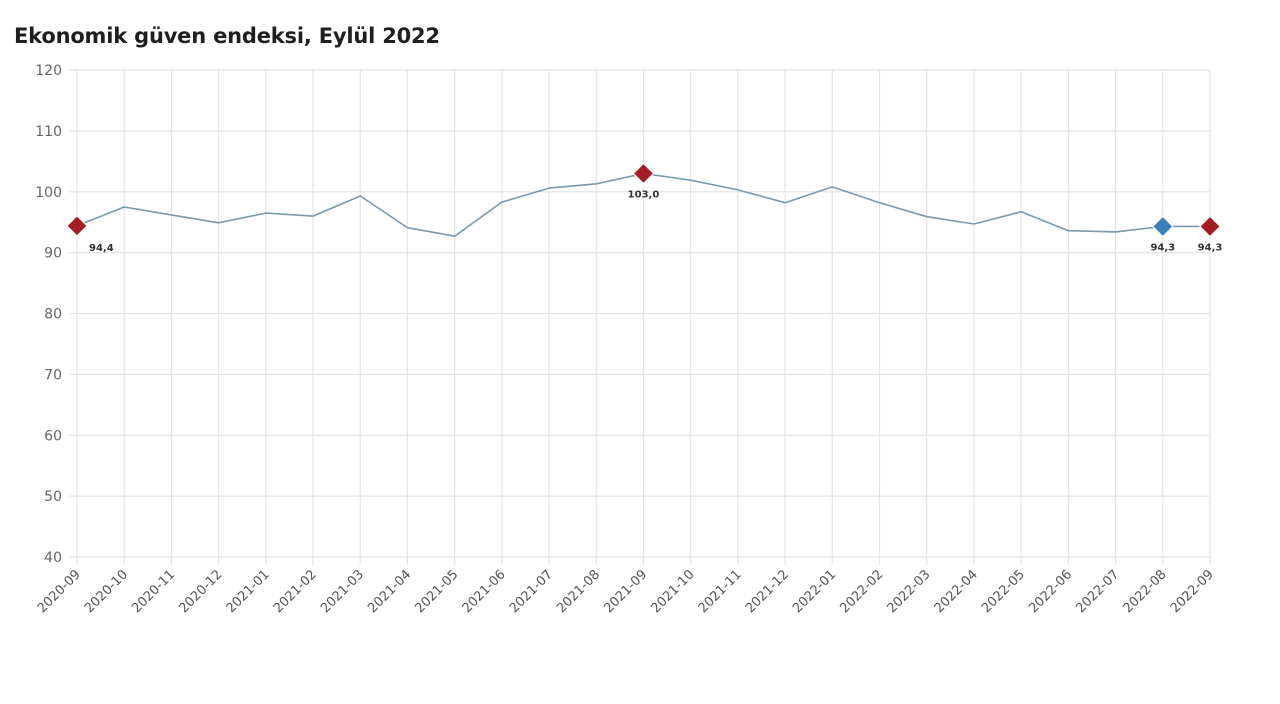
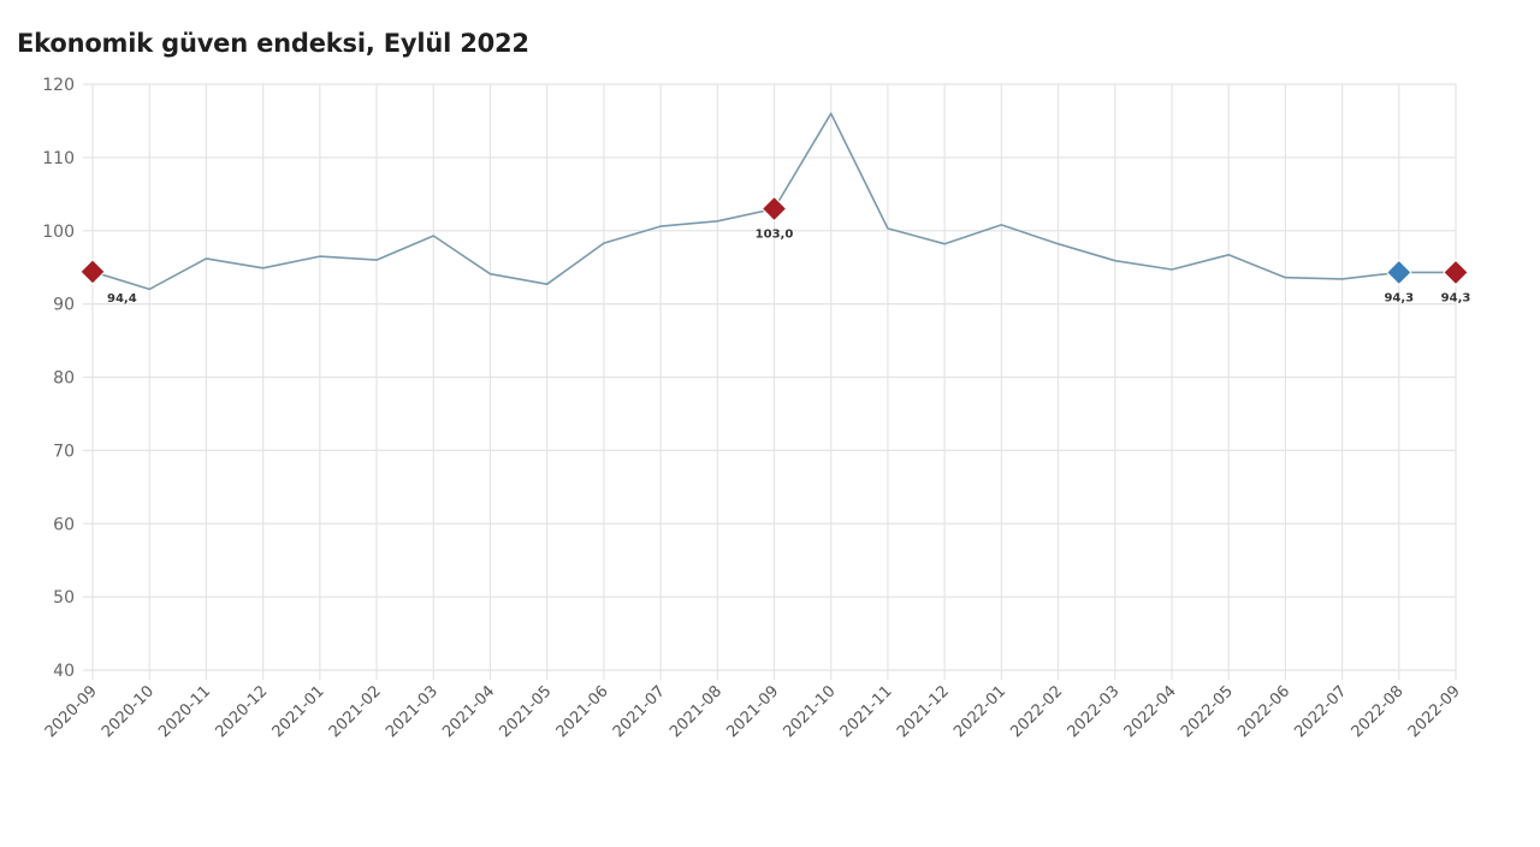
2020-10: 98 -> 92
2021-10: 102 -> 116
